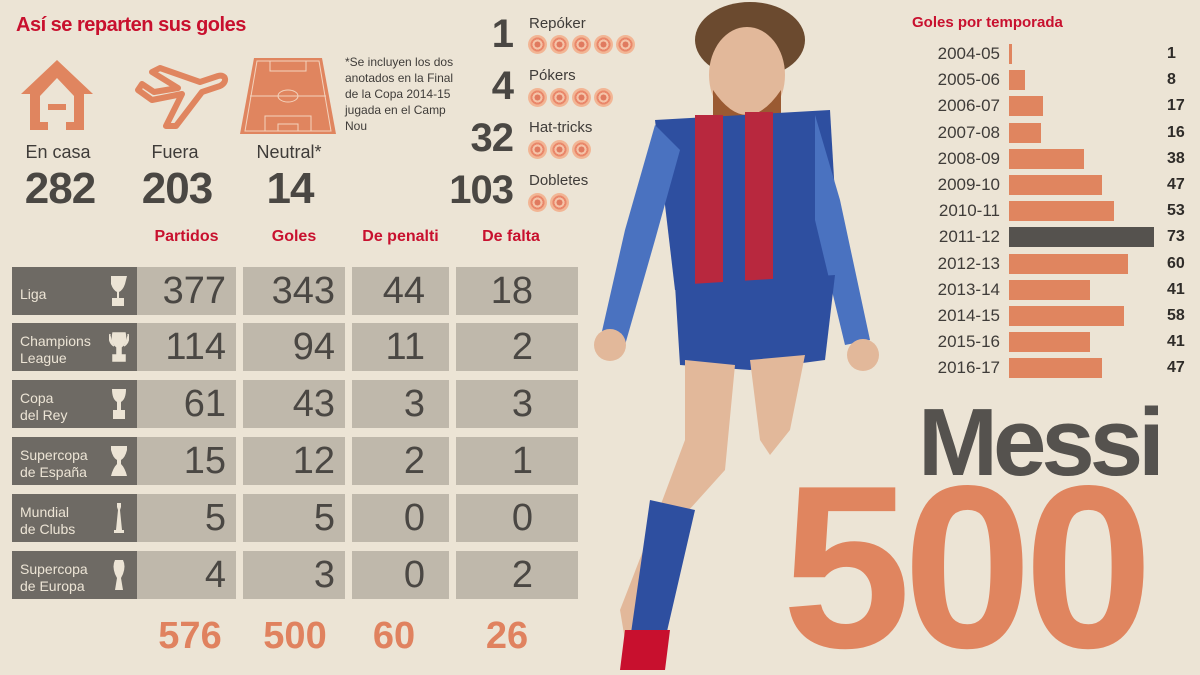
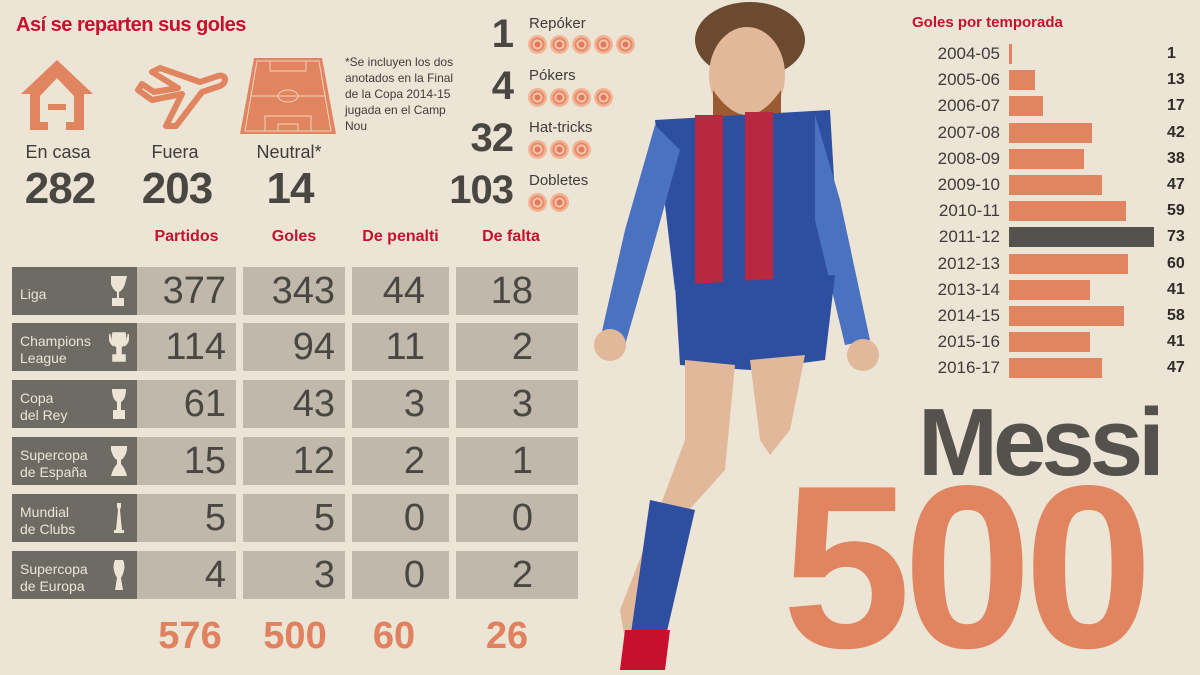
2005-06: 8 -> 13
2007-08: 16 -> 42
2010-11: 53 -> 59
